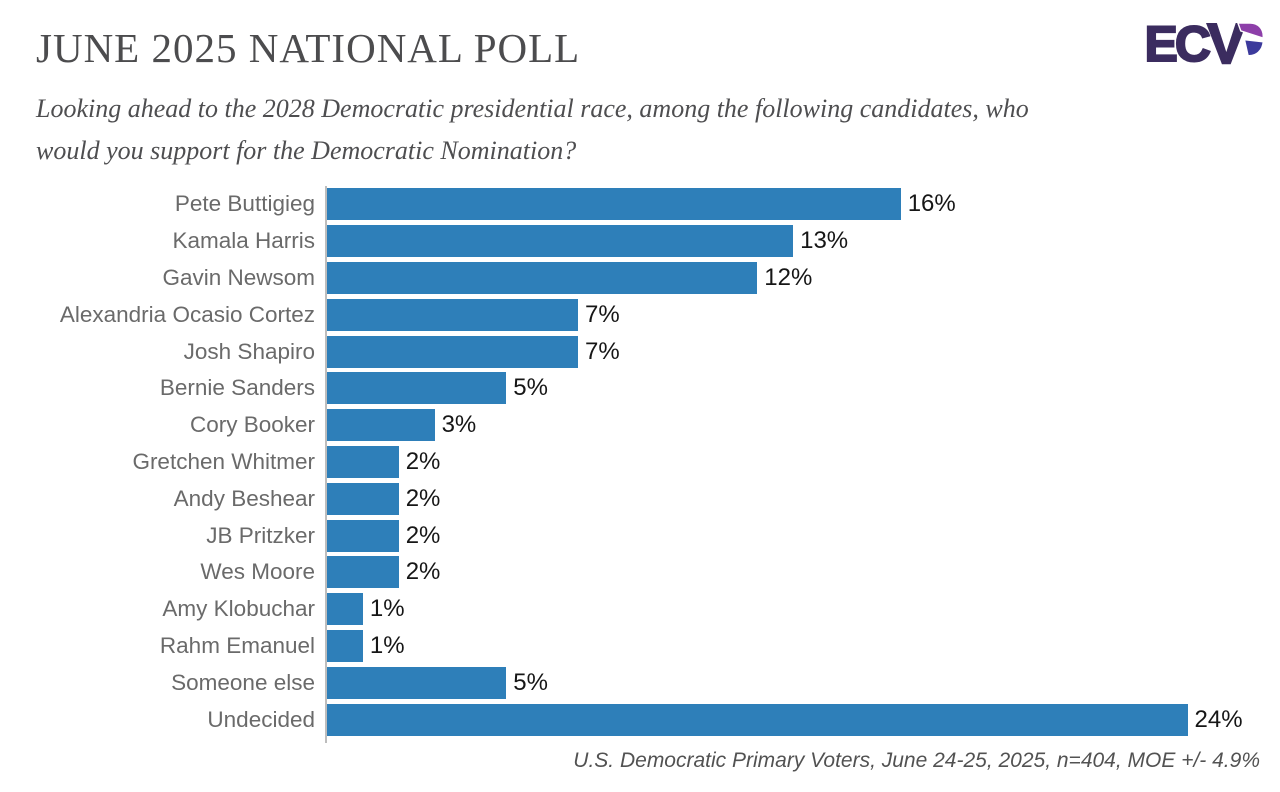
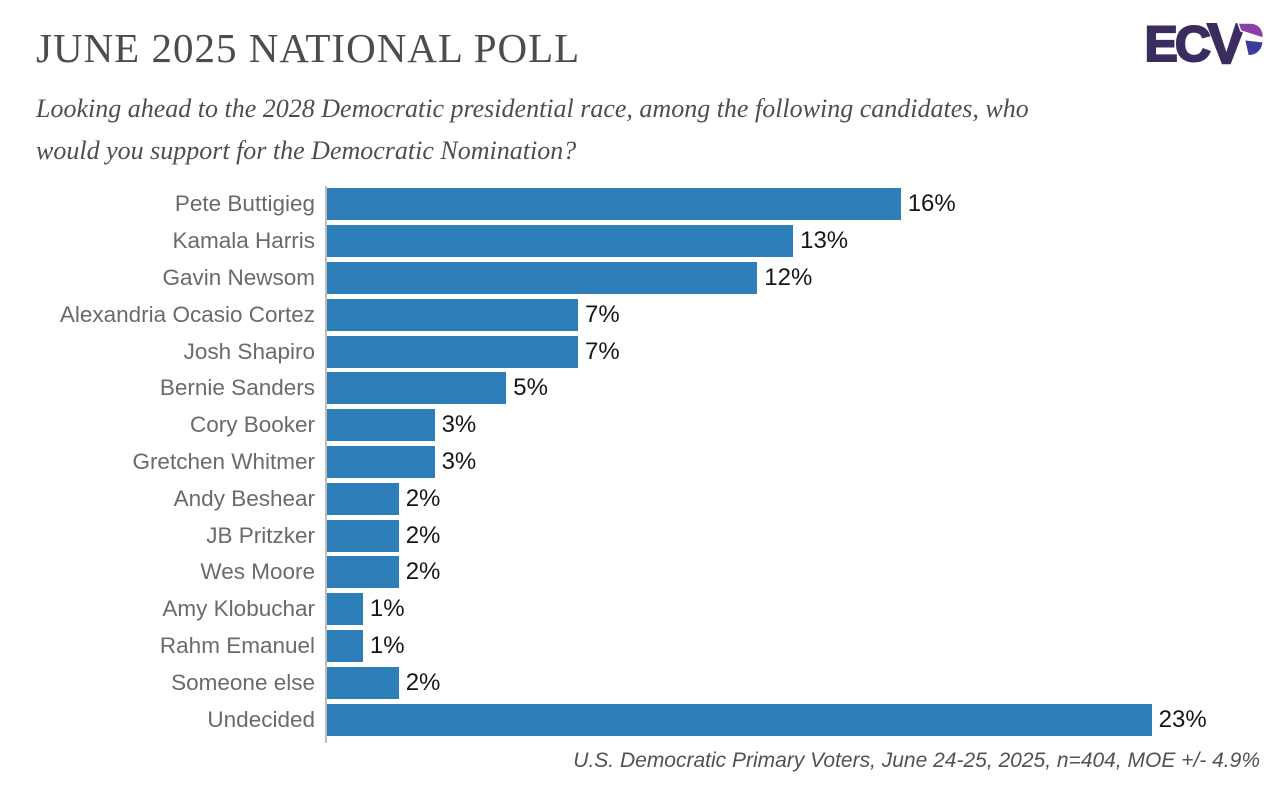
Gretchen Whitmer: 2% -> 3%
Someone else: 5% -> 2%
Undecided: 24% -> 23%
